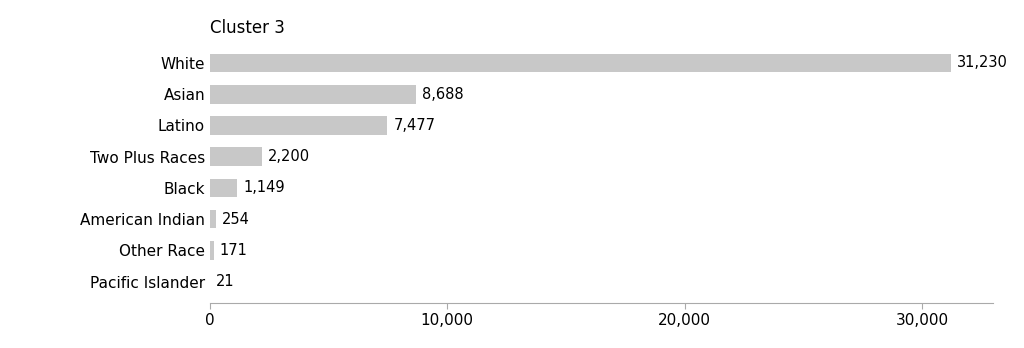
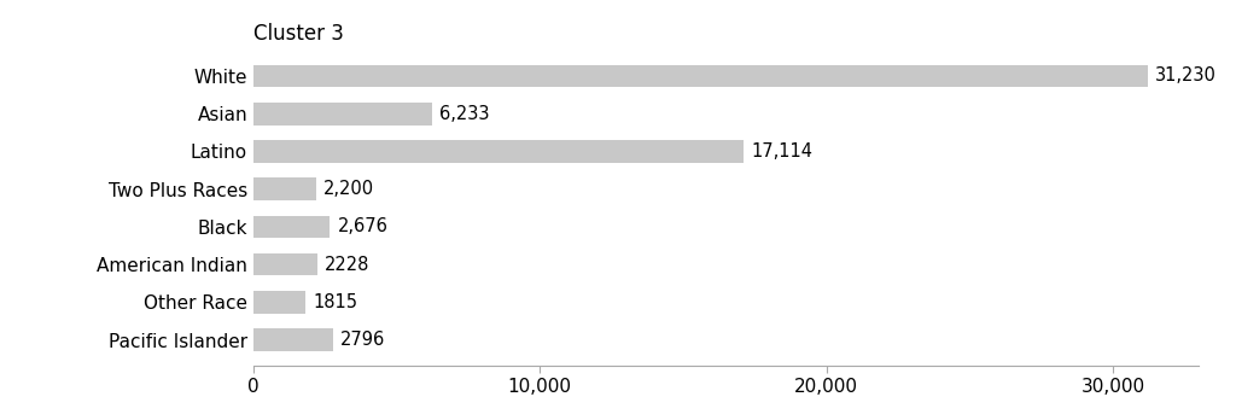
Asian: 8,688 -> 6,233
Latino: 7,477 -> 17,114
Black: 1,149 -> 2,676
American Indian: 254 -> 2228
Other Race: 171 -> 1815
Pacific Islander: 21 -> 2796
